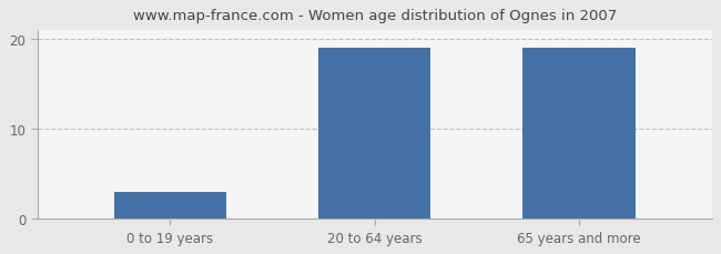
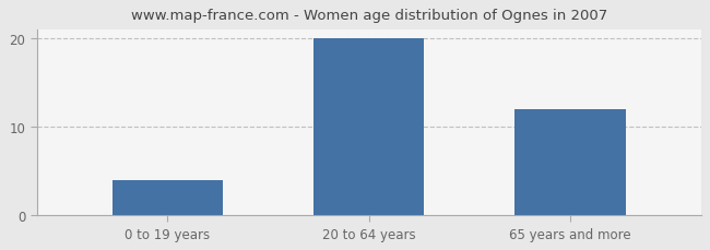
0 to 19 years: 3 -> 4
20 to 64 years: 19 -> 20
65 years and more: 19 -> 12
